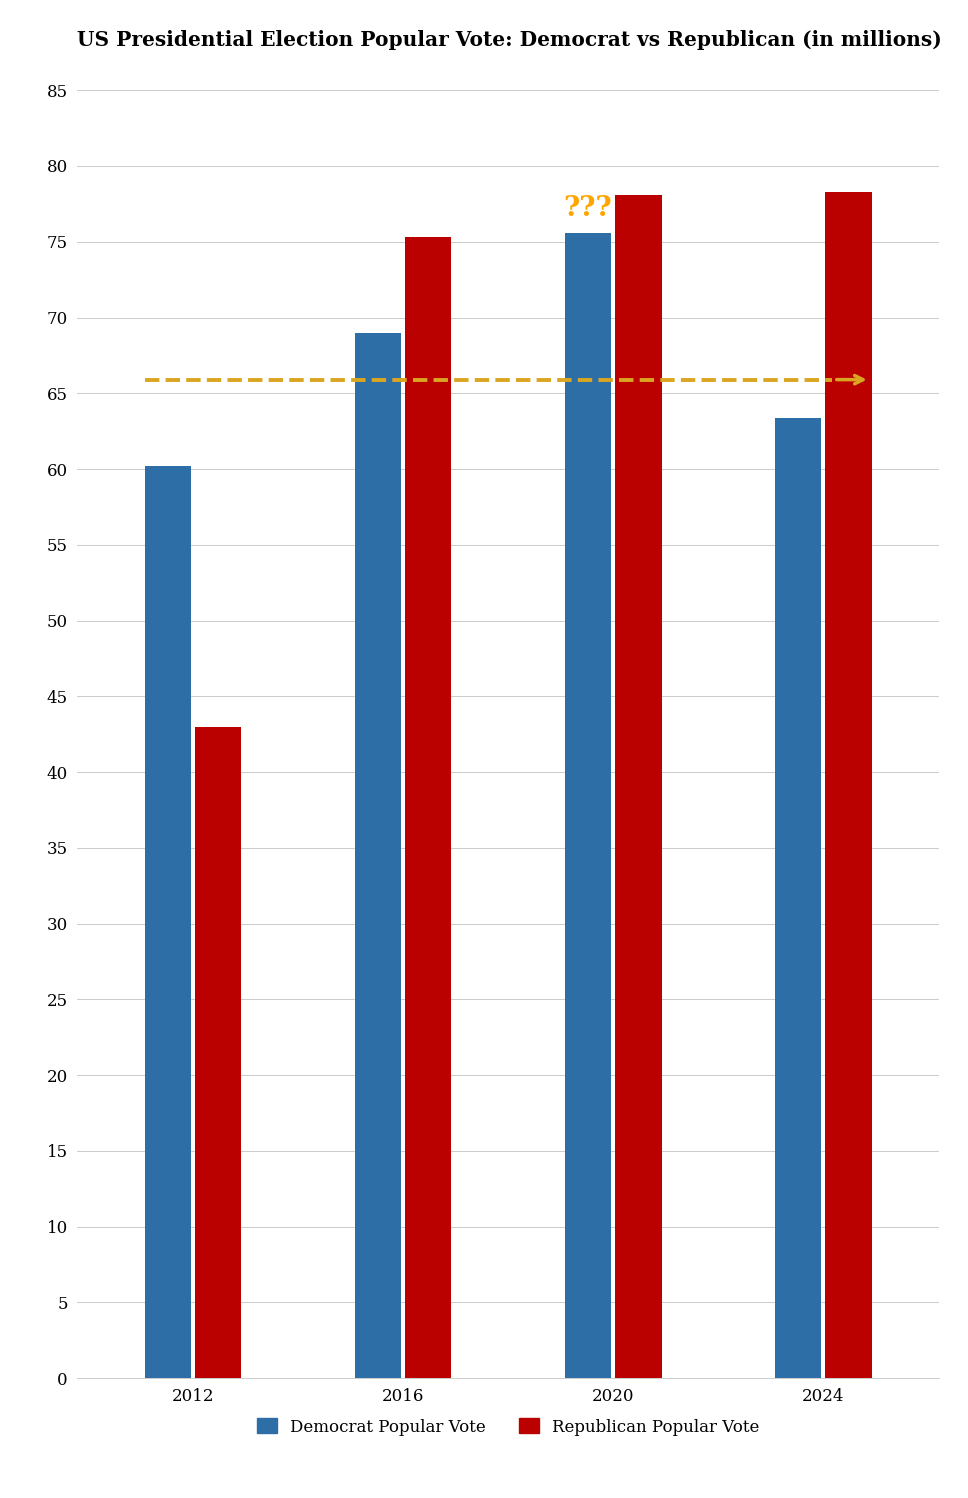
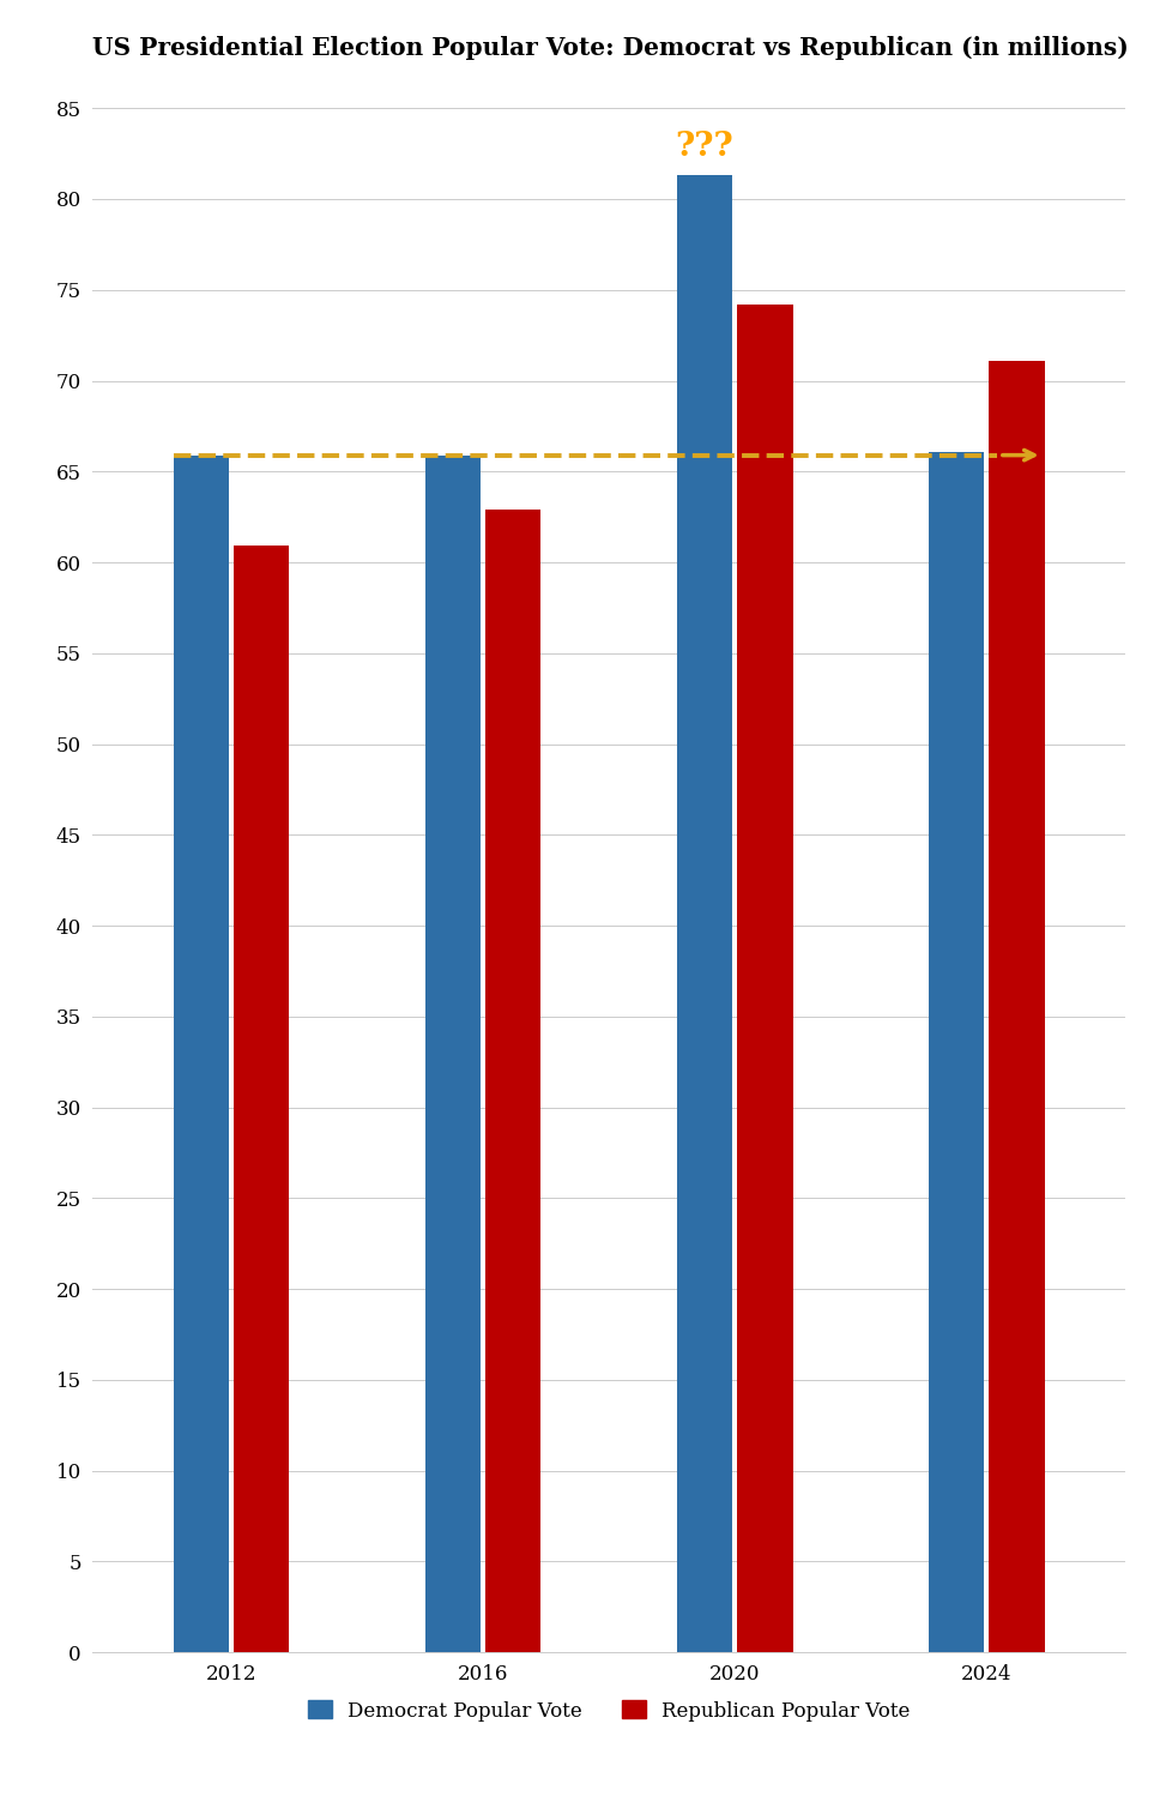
Democrat Popular Vote/2012: 60.2 -> 65.9
Republican Popular Vote/2012: 43.0 -> 60.9
Democrat Popular Vote/2016: 69.0 -> 65.9
Republican Popular Vote/2016: 75.3 -> 62.9
Democrat Popular Vote/2020: 75.6 -> 81.3
Republican Popular Vote/2020: 78.1 -> 74.2
Democrat Popular Vote/2024: 63.4 -> 66.1
Republican Popular Vote/2024: 78.3 -> 71.1
